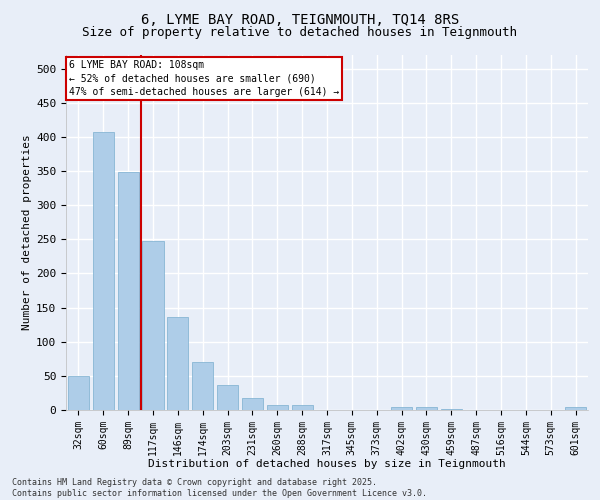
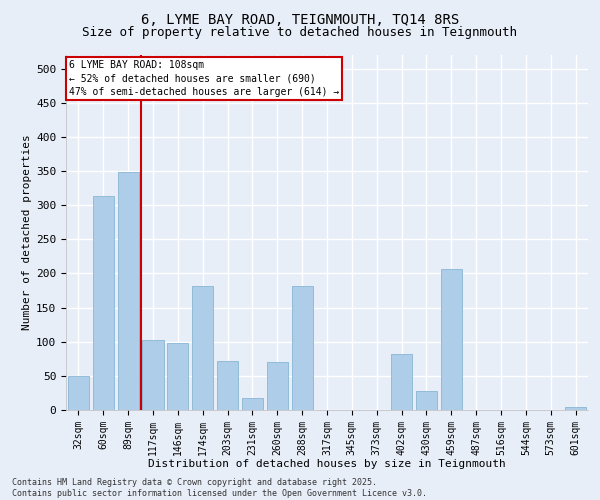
60sqm: 407 -> 314
117sqm: 247 -> 102
146sqm: 136 -> 98
174sqm: 71 -> 182
203sqm: 36 -> 72
260sqm: 7 -> 70
288sqm: 7 -> 182
402sqm: 5 -> 82
430sqm: 4 -> 28
459sqm: 2 -> 206
